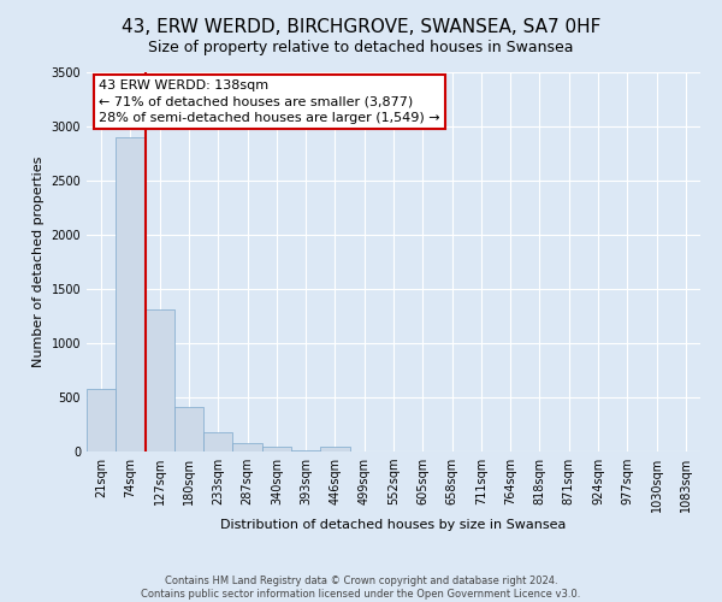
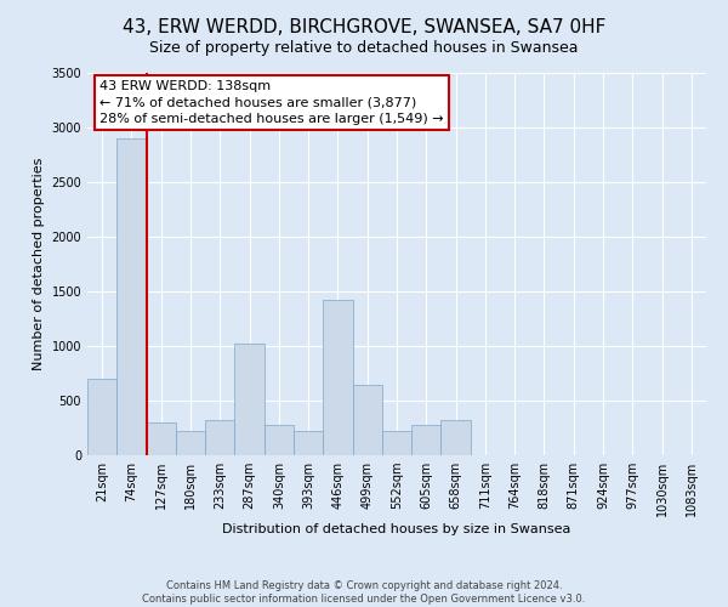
21sqm: 580 -> 700
127sqm: 1310 -> 300
180sqm: 420 -> 220
233sqm: 180 -> 320
287sqm: 80 -> 1020
340sqm: 40 -> 280
393sqm: 10 -> 220
446sqm: 50 -> 1420
499sqm: 0 -> 640
552sqm: 0 -> 220
605sqm: 0 -> 280
658sqm: 0 -> 320
